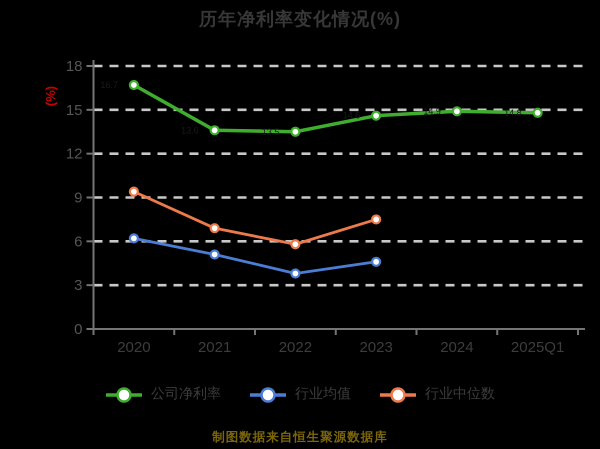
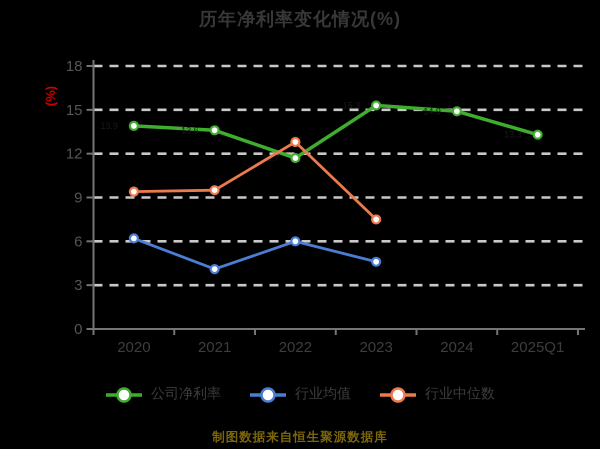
公司净利率/2020: 16.7 -> 13.9
行业均值/2021: 5.1 -> 4.1
行业中位数/2021: 6.9 -> 9.5
公司净利率/2022: 13.5 -> 11.7
行业均值/2022: 3.8 -> 6.0
行业中位数/2022: 5.8 -> 12.8
公司净利率/2023: 14.6 -> 15.3
公司净利率/2025Q1: 14.8 -> 13.3
